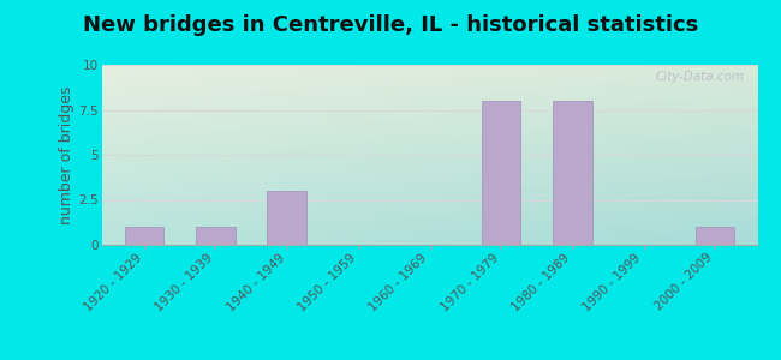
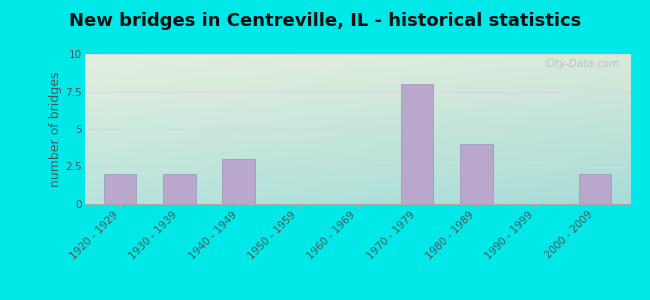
1920 - 1929: 1 -> 2
1930 - 1939: 1 -> 2
1980 - 1989: 8 -> 4
2000 - 2009: 1 -> 2
